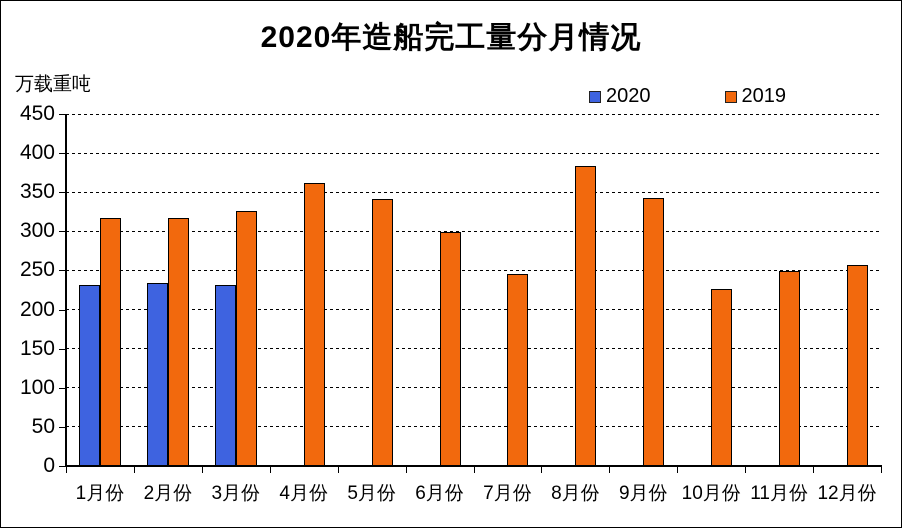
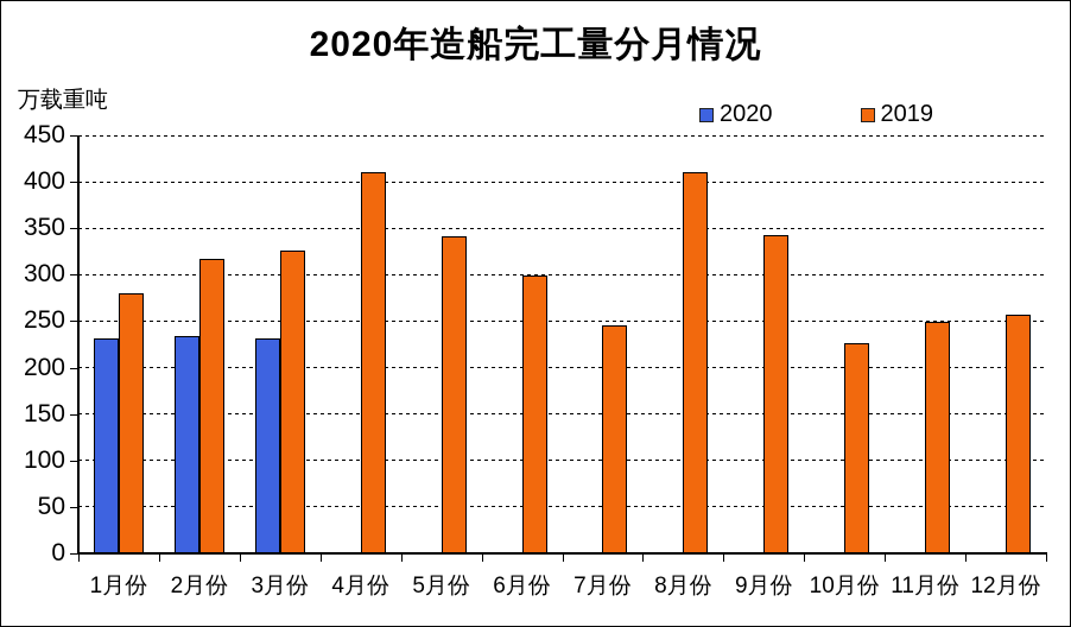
2019/1月份: 320 -> 280
2019/4月份: 360 -> 410
2019/8月份: 380 -> 410
